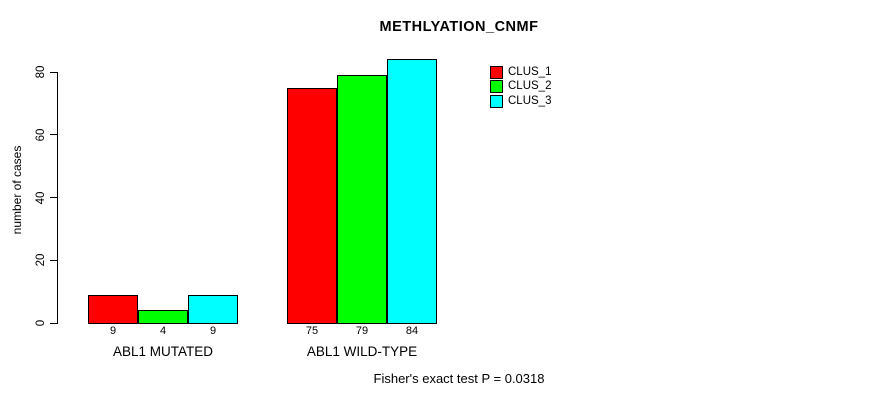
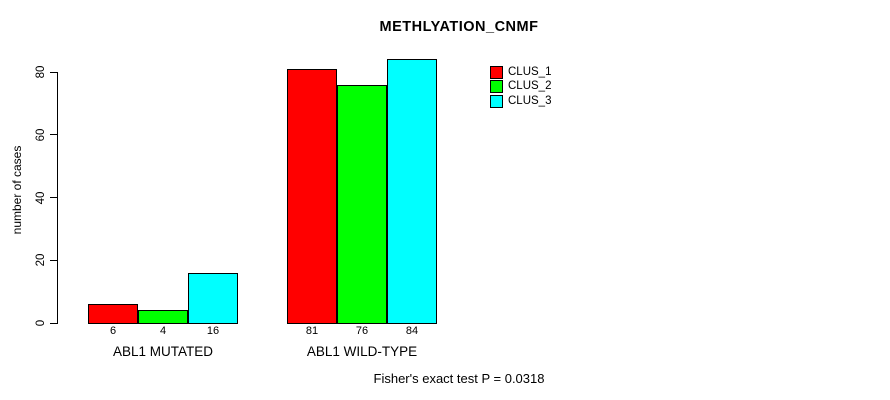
CLUS_1/ABL1 MUTATED: 9 -> 6
CLUS_3/ABL1 MUTATED: 9 -> 16
CLUS_1/ABL1 WILD-TYPE: 75 -> 81
CLUS_2/ABL1 WILD-TYPE: 79 -> 76
